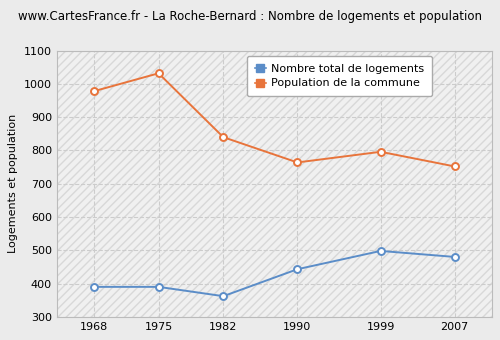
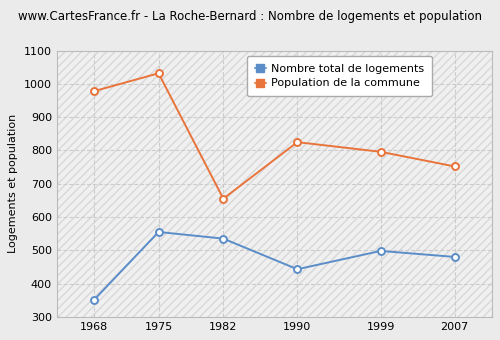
Nombre total de logements/1968: 390 -> 350
Nombre total de logements/1975: 390 -> 555
Nombre total de logements/1982: 362 -> 535
Population de la commune/1982: 840 -> 655
Population de la commune/1990: 764 -> 825
